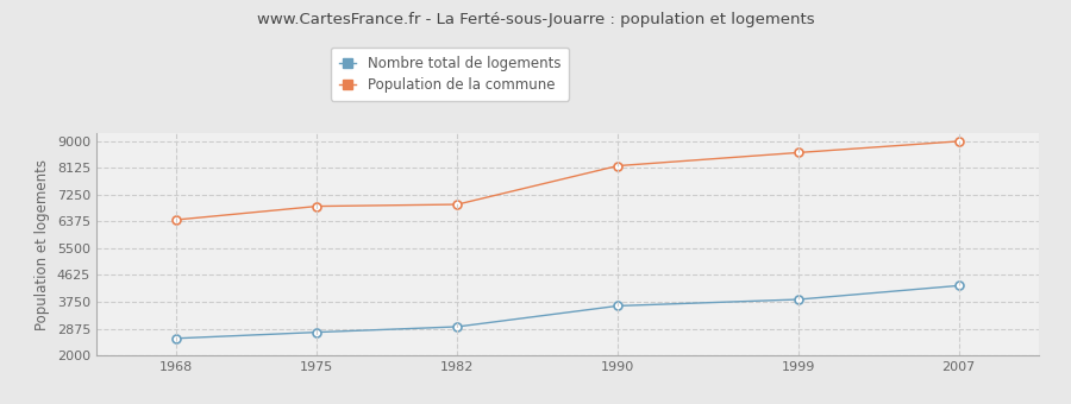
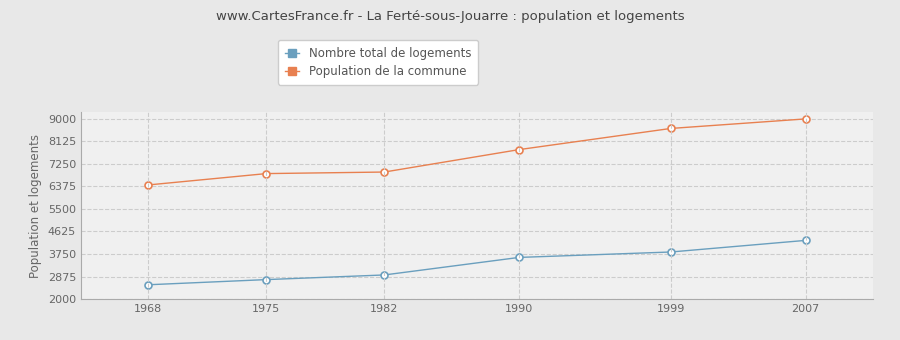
Population de la commune/1990: 8190 -> 7800
